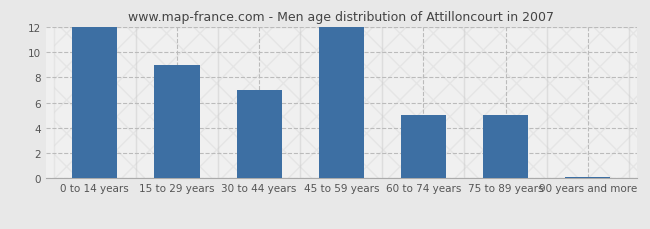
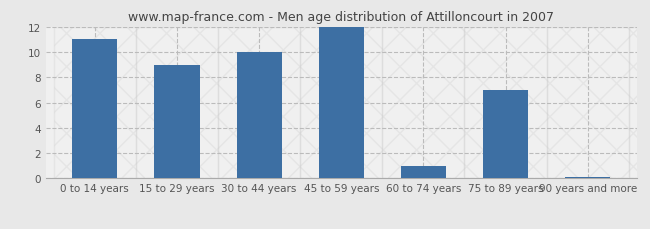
0 to 14 years: 12.0 -> 11.0
30 to 44 years: 7.0 -> 10.0
60 to 74 years: 5.0 -> 1.0
75 to 89 years: 5.0 -> 7.0
